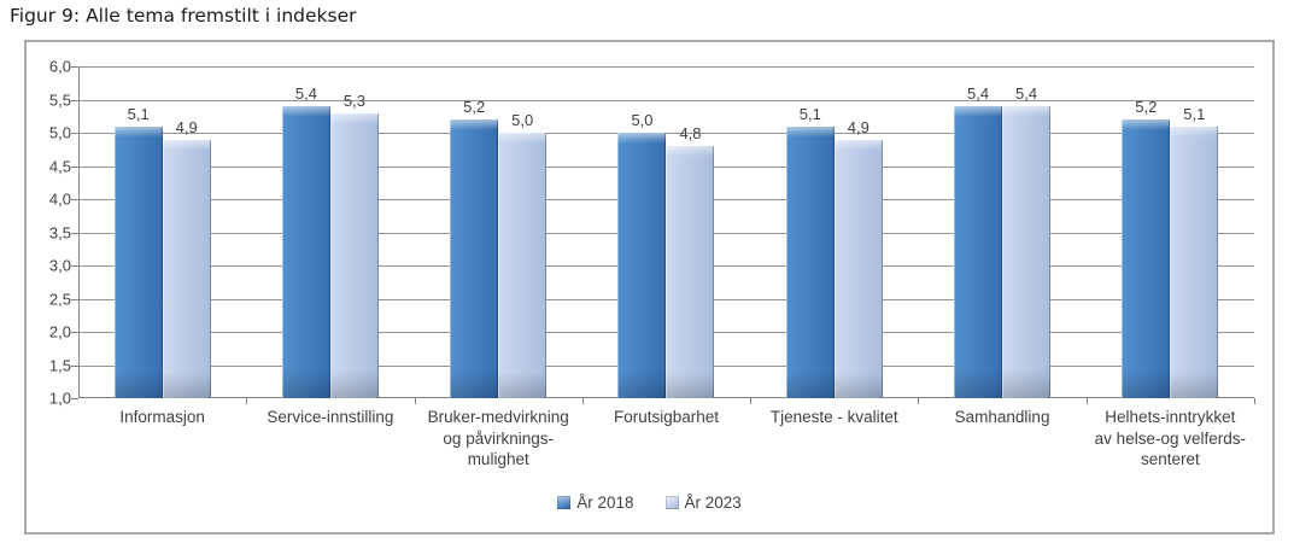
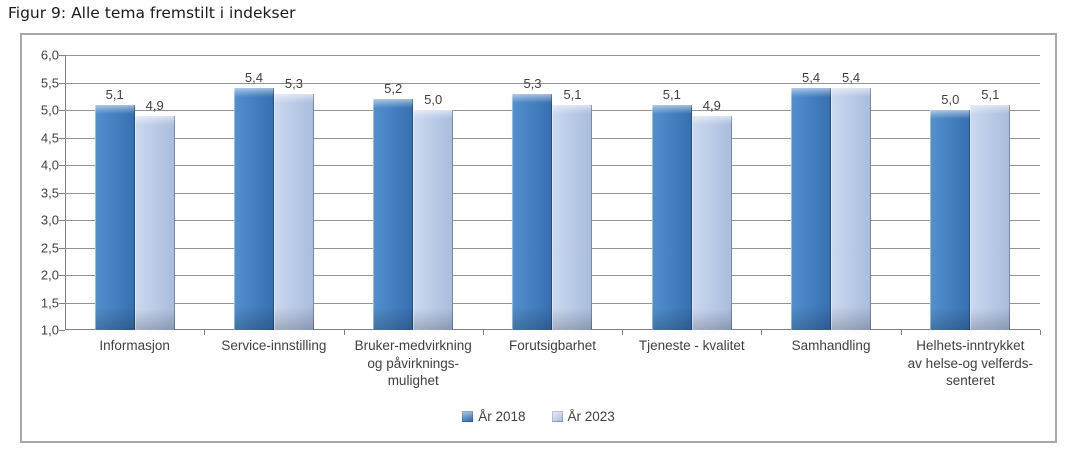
År 2018/Forutsigbarhet: 5,0 -> 5,3
År 2023/Forutsigbarhet: 4,8 -> 5,1
År 2018/Helhets-inntrykket av helse-og velferds- senteret: 5,2 -> 5,0
